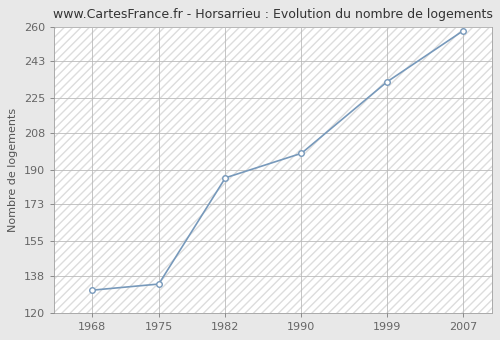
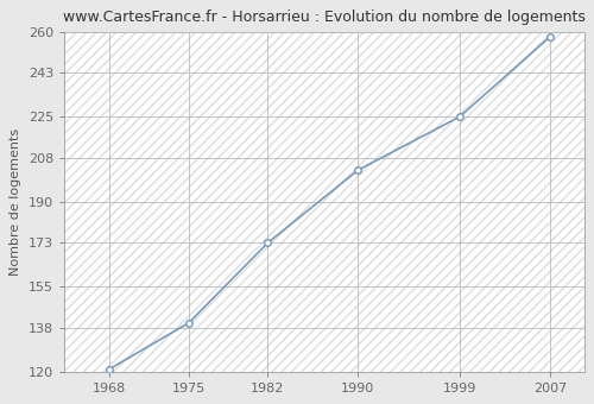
1968: 131 -> 121
1975: 134 -> 140
1982: 186 -> 173
1990: 198 -> 203
1999: 233 -> 225
